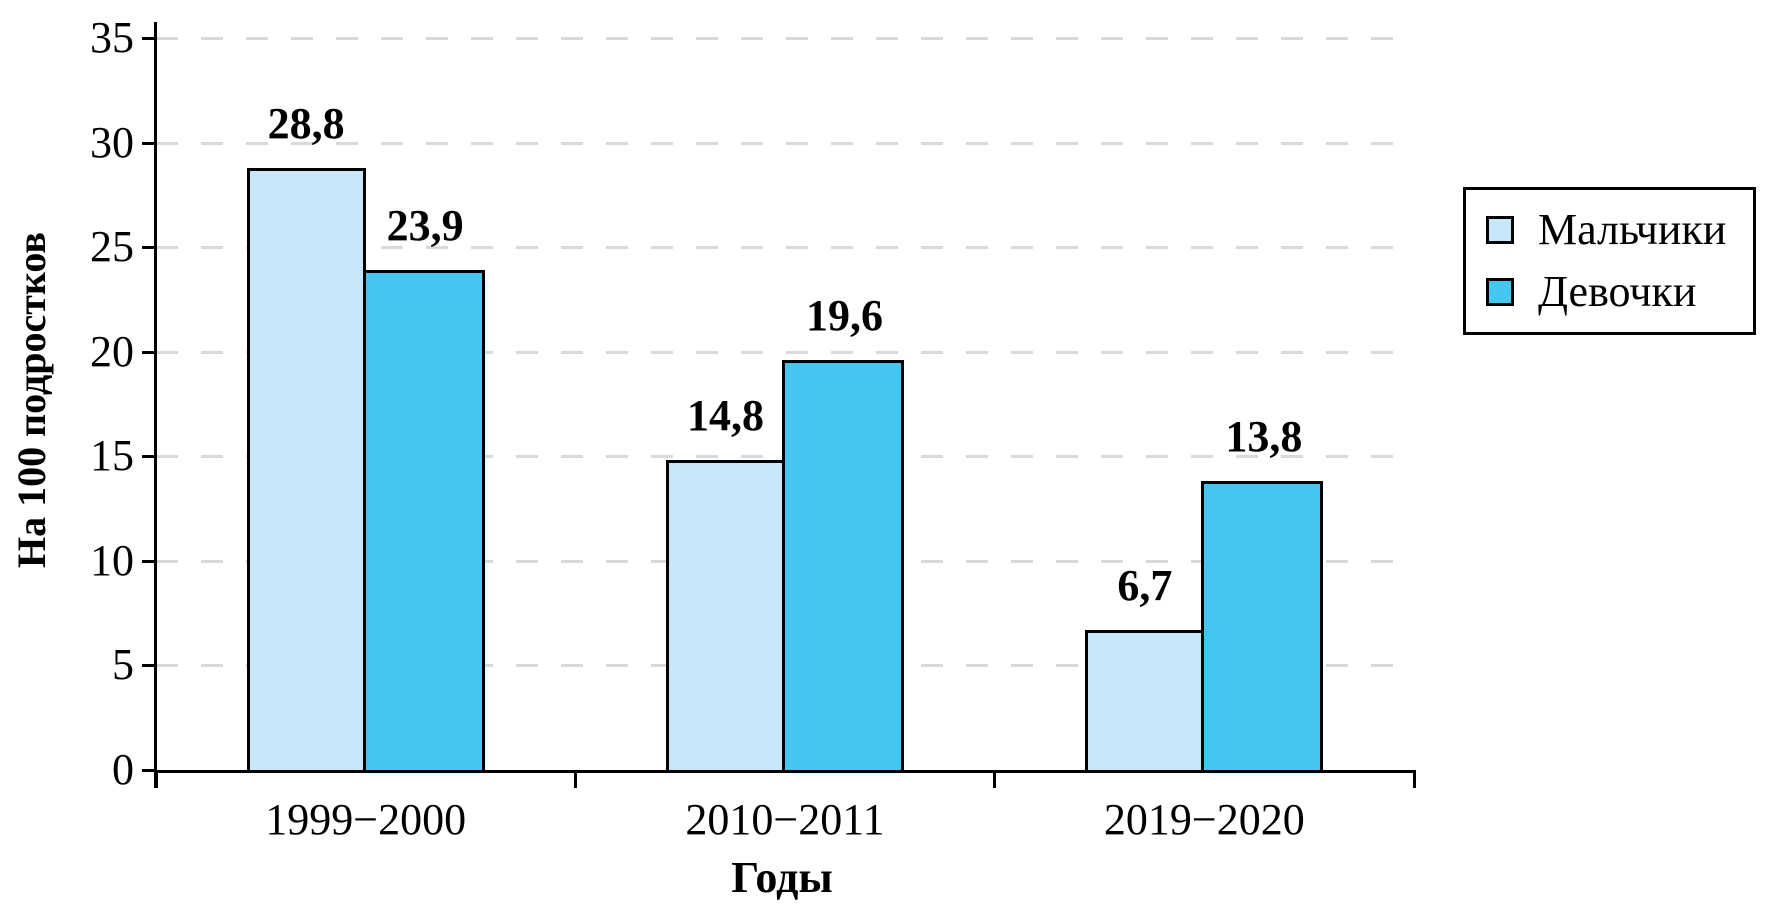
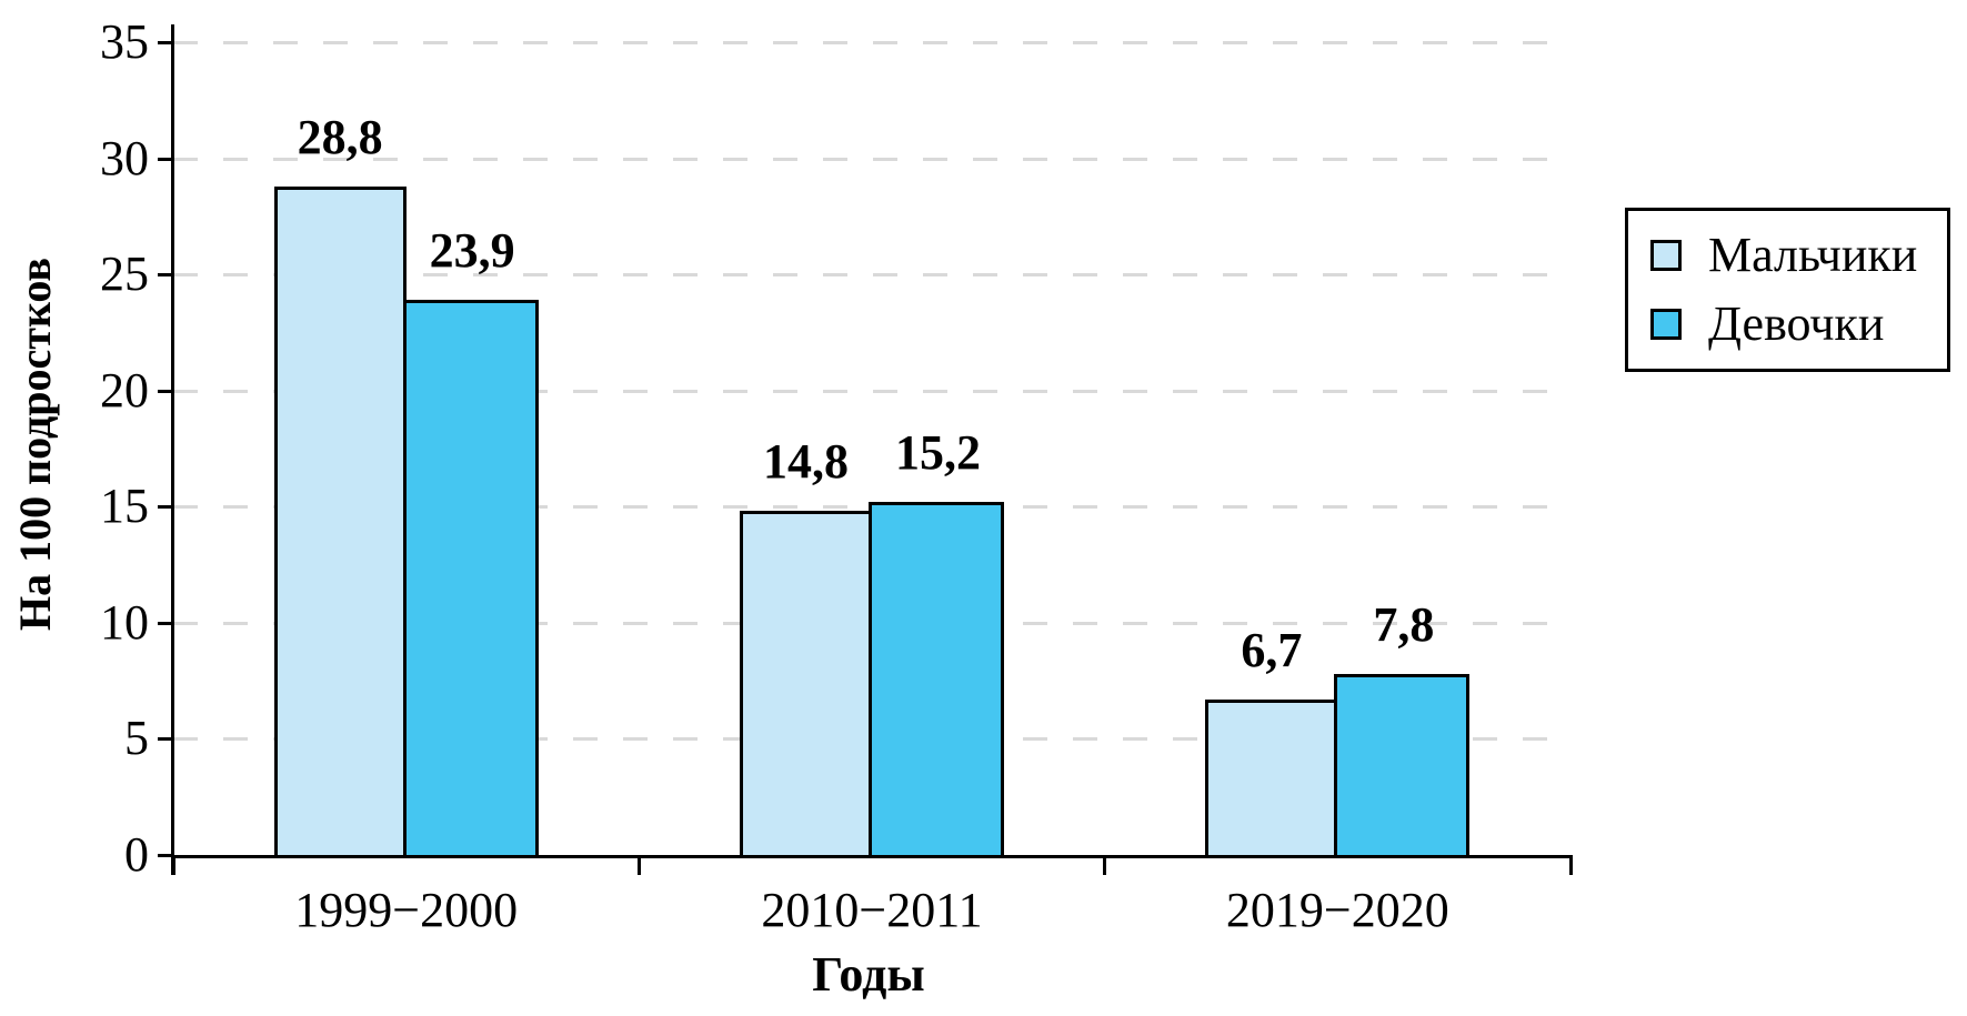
Девочки/2010−2011: 19,6 -> 15,2
Девочки/2019−2020: 13,8 -> 7,8
